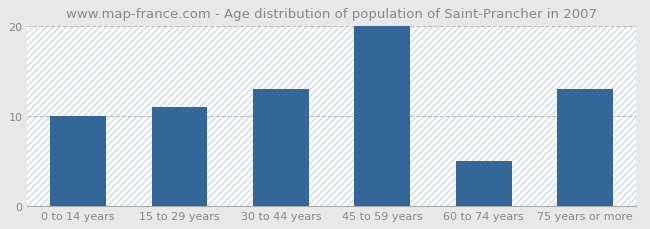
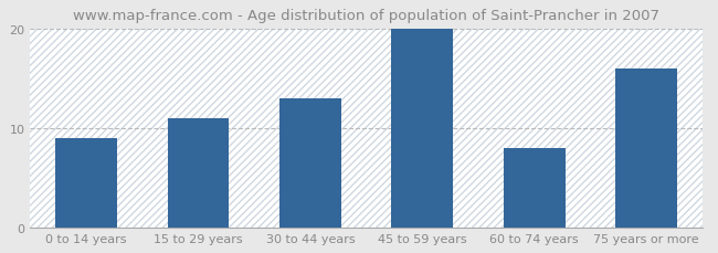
0 to 14 years: 10 -> 9
60 to 74 years: 5 -> 8
75 years or more: 13 -> 16
